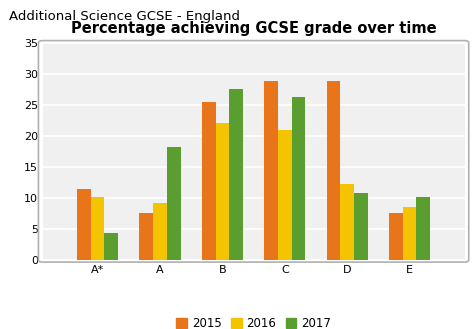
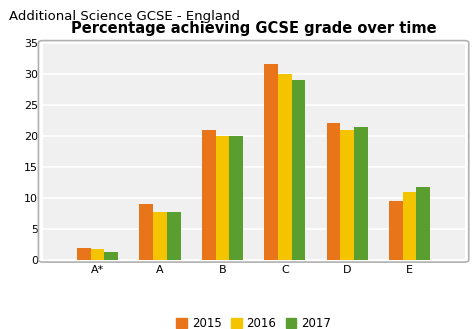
2015/A*: 11.4 -> 2.0
2016/A*: 10.2 -> 1.7
2017/A*: 4.4 -> 1.3
2015/A: 7.6 -> 9.0
2016/A: 9.2 -> 7.8
2017/A: 18.2 -> 7.7
2015/B: 25.4 -> 21.0
2016/B: 22.0 -> 20.0
2017/B: 27.6 -> 20.0
2015/C: 28.8 -> 31.5
2016/C: 21.0 -> 30.0
2017/C: 26.2 -> 29.0
2015/D: 28.8 -> 22.0
2016/D: 12.2 -> 21.0
2017/D: 10.8 -> 21.5
2015/E: 7.6 -> 9.5
2016/E: 8.6 -> 11.0
2017/E: 10.2 -> 11.7
